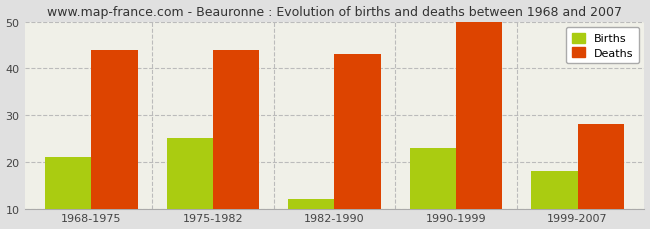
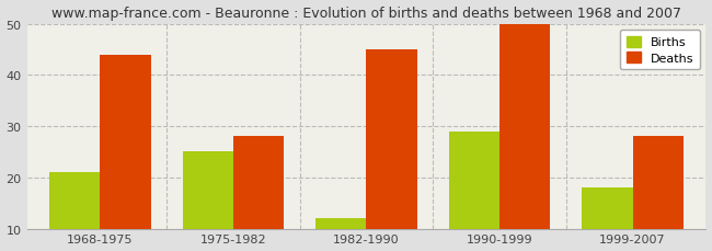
Deaths/1975-1982: 44 -> 28
Deaths/1982-1990: 43 -> 45
Births/1990-1999: 23 -> 29
